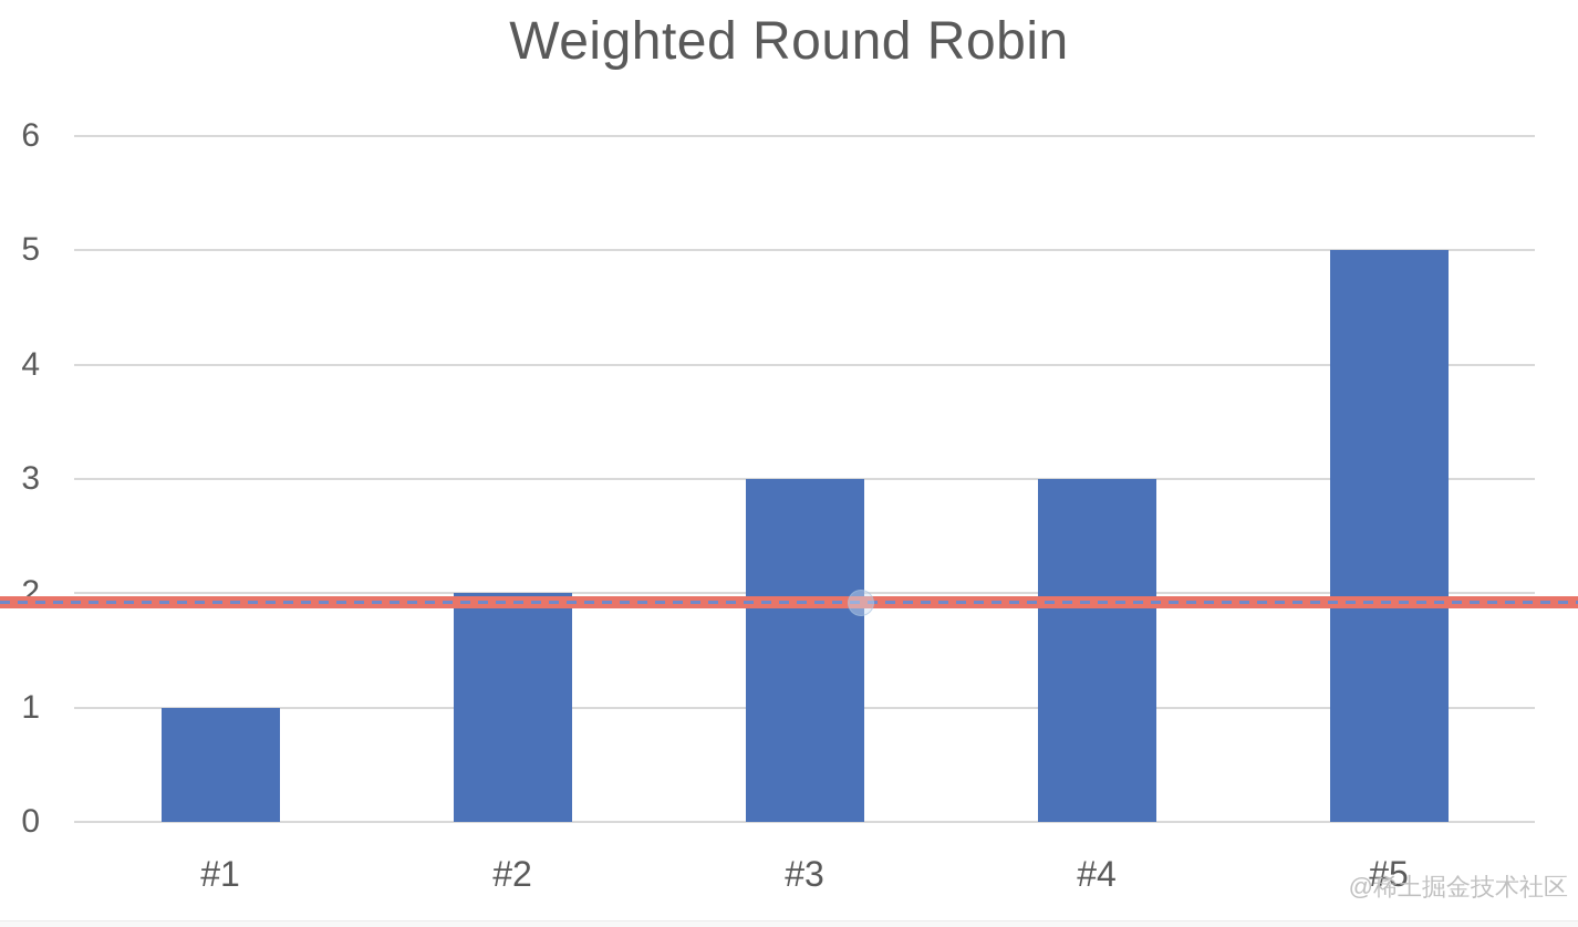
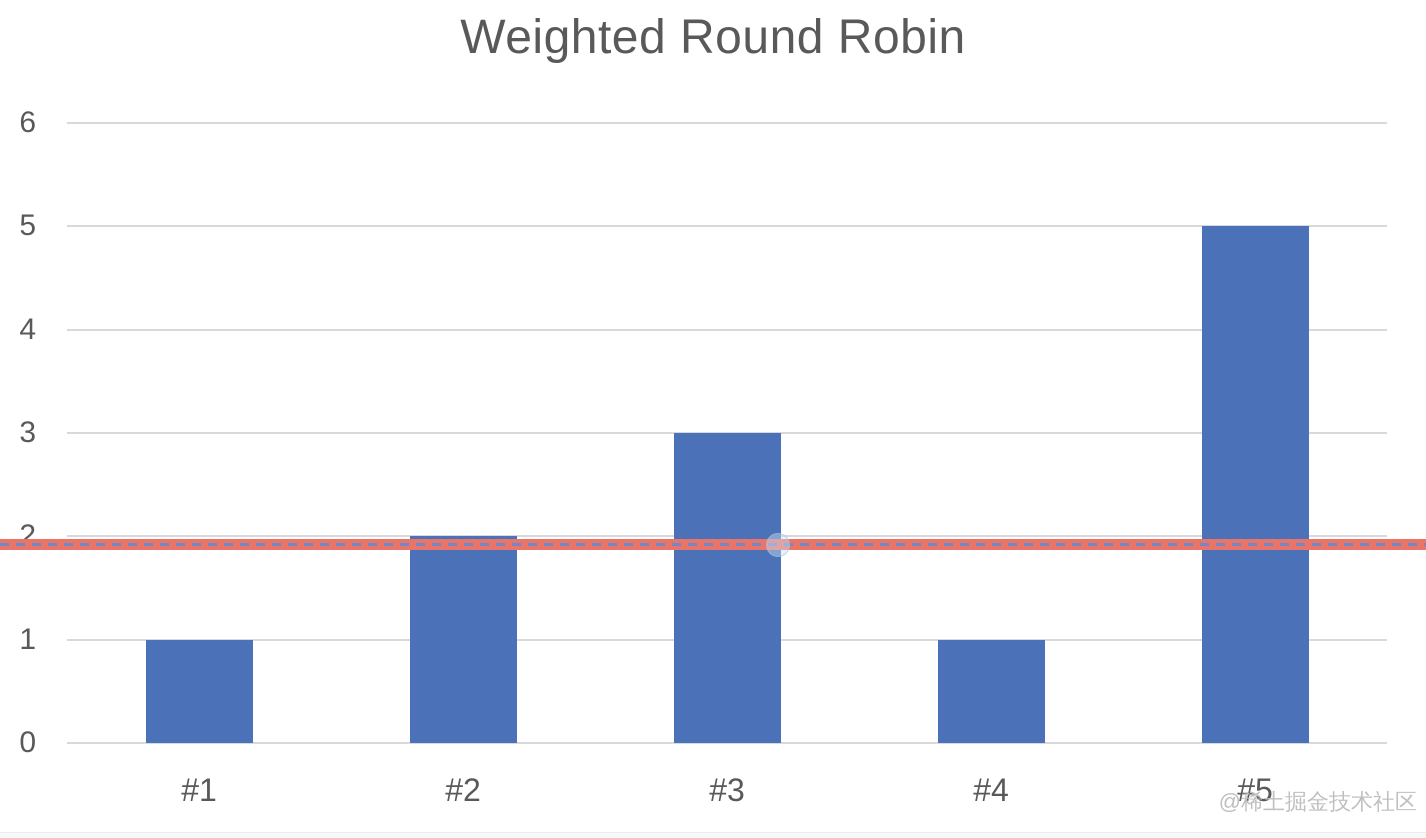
#4: 3 -> 1
